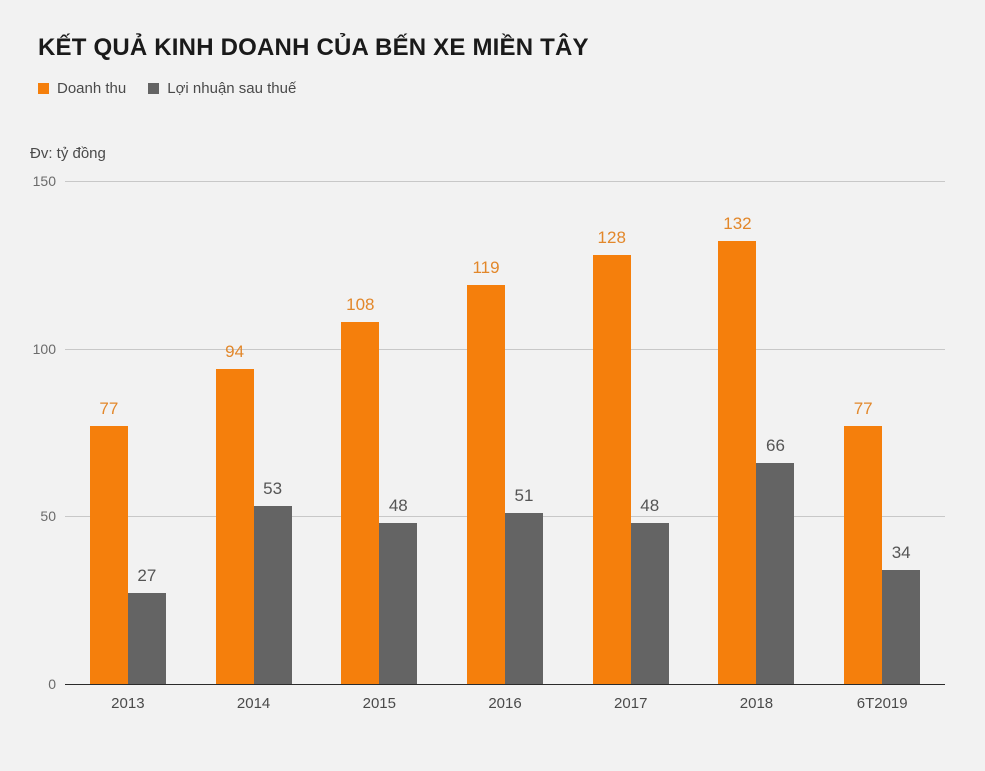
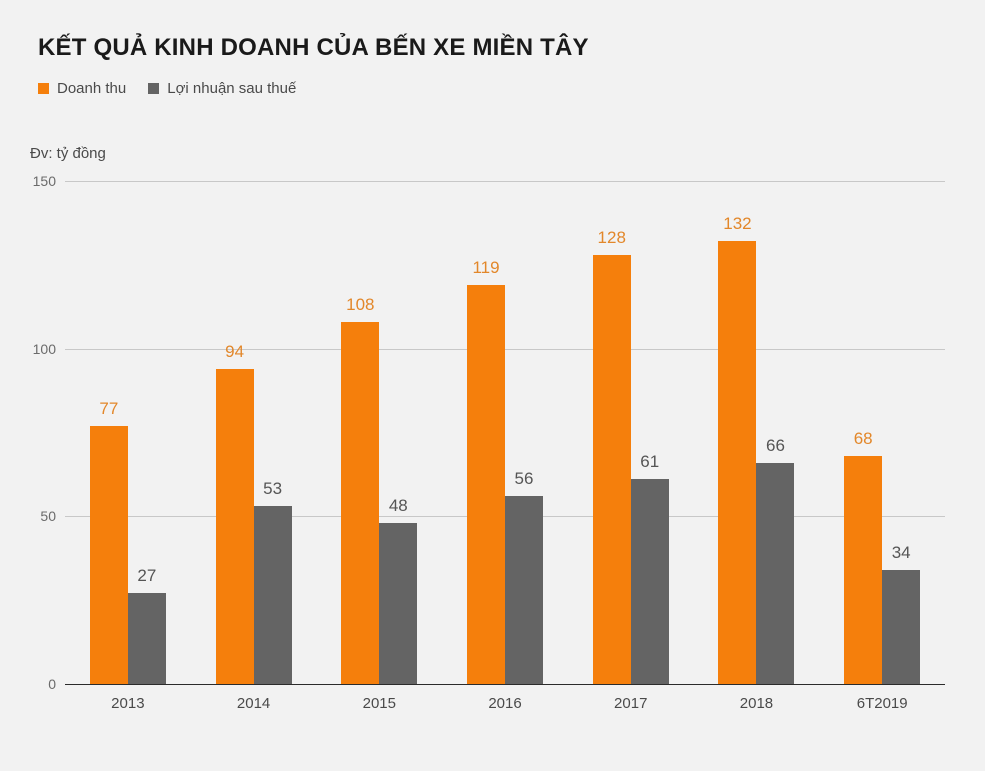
Lợi nhuận sau thuế/2016: 51 -> 56
Lợi nhuận sau thuế/2017: 48 -> 61
Doanh thu/6T2019: 77 -> 68
